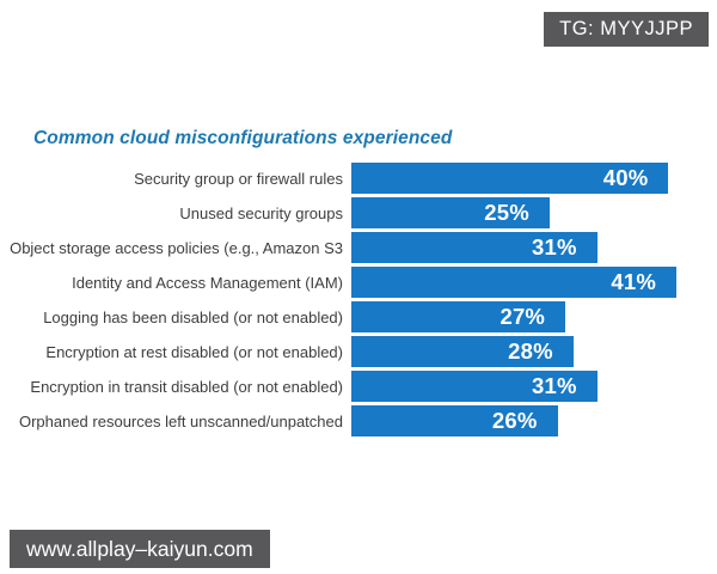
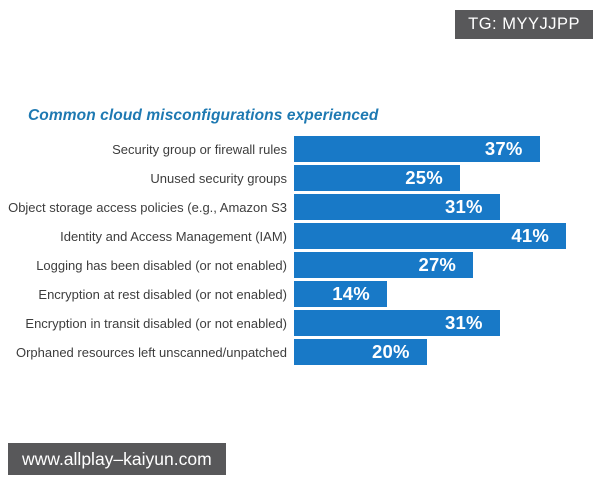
Security group or firewall rules: 40% -> 37%
Encryption at rest disabled (or not enabled): 28% -> 14%
Orphaned resources left unscanned/unpatched: 26% -> 20%
